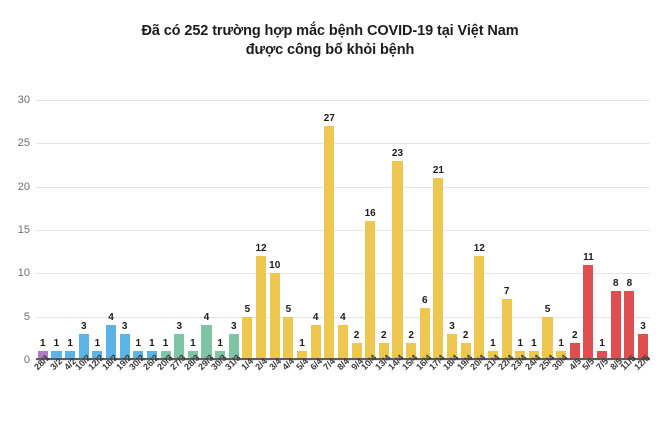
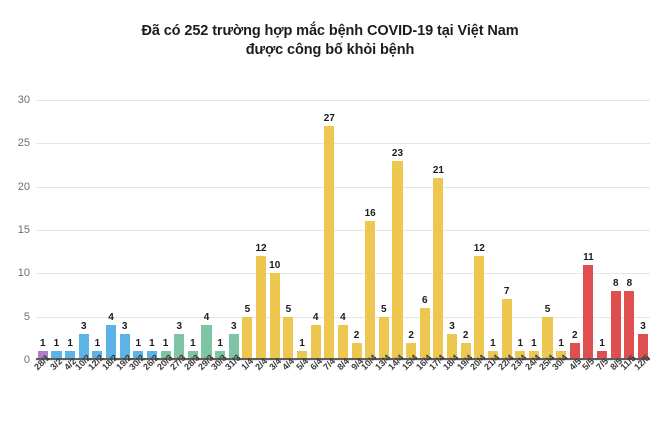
13/4: 2 -> 5
